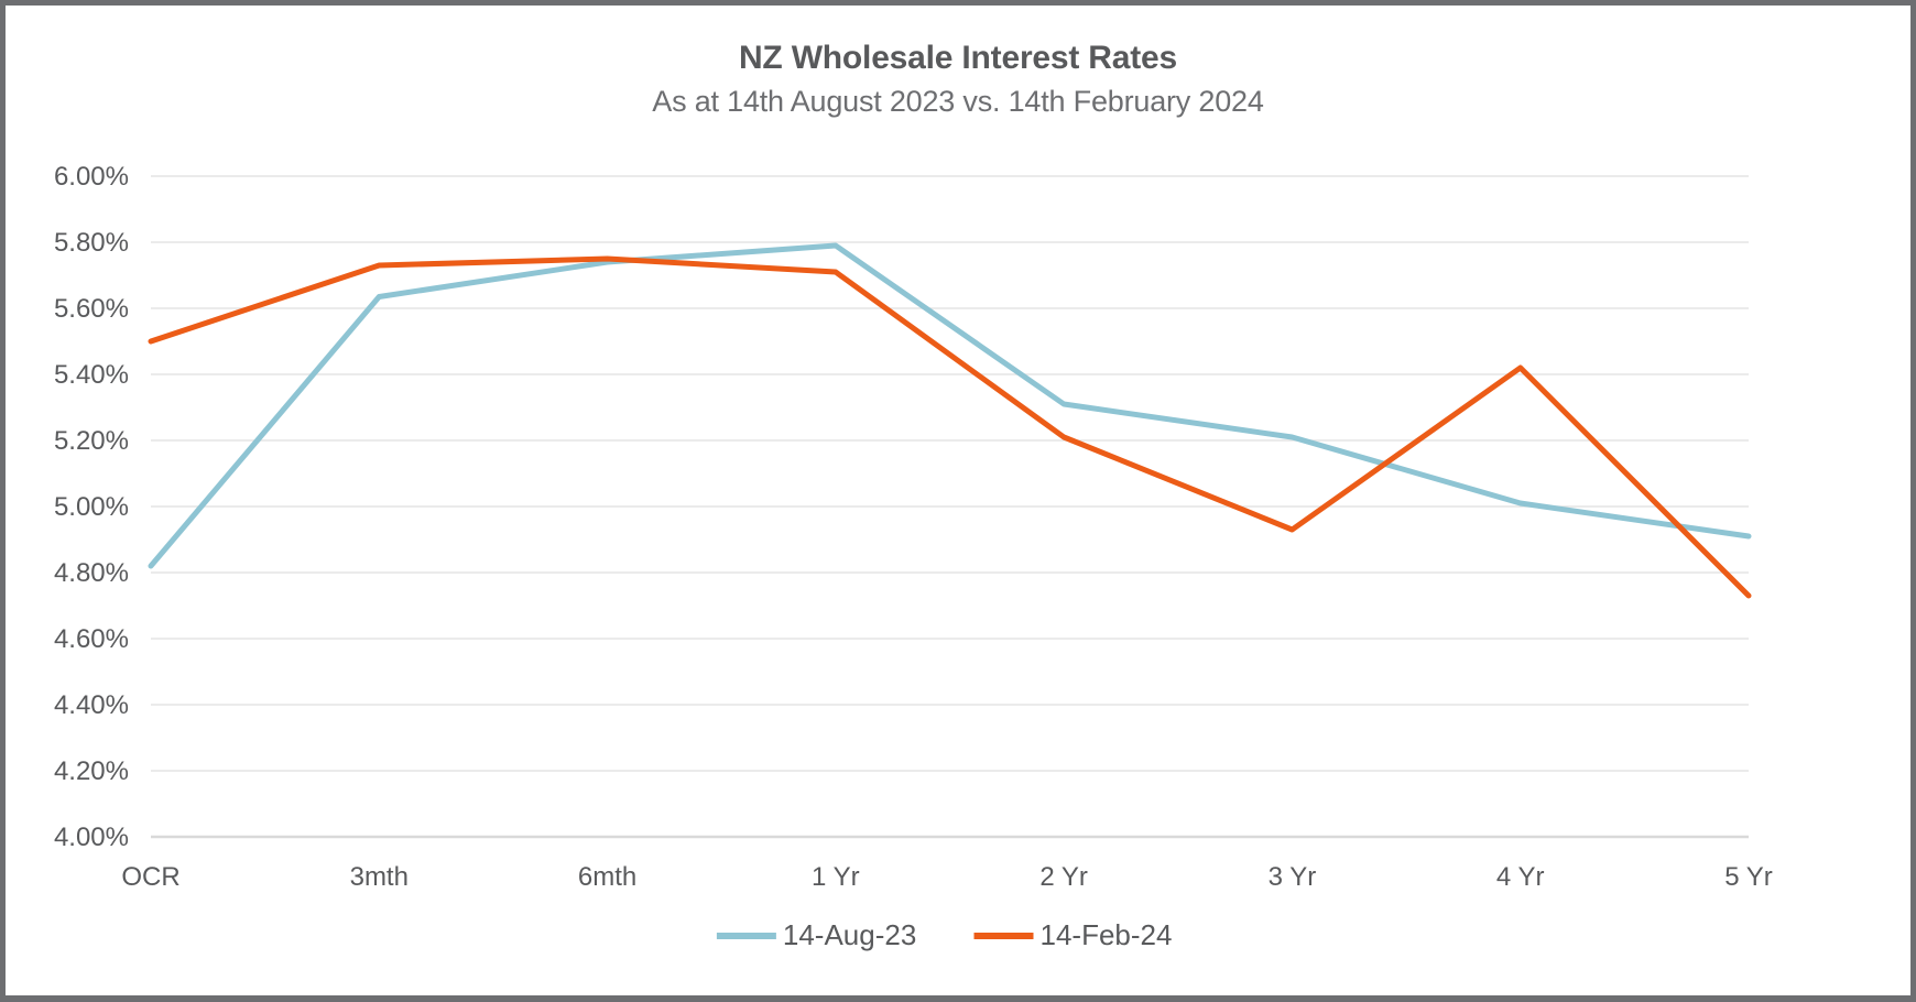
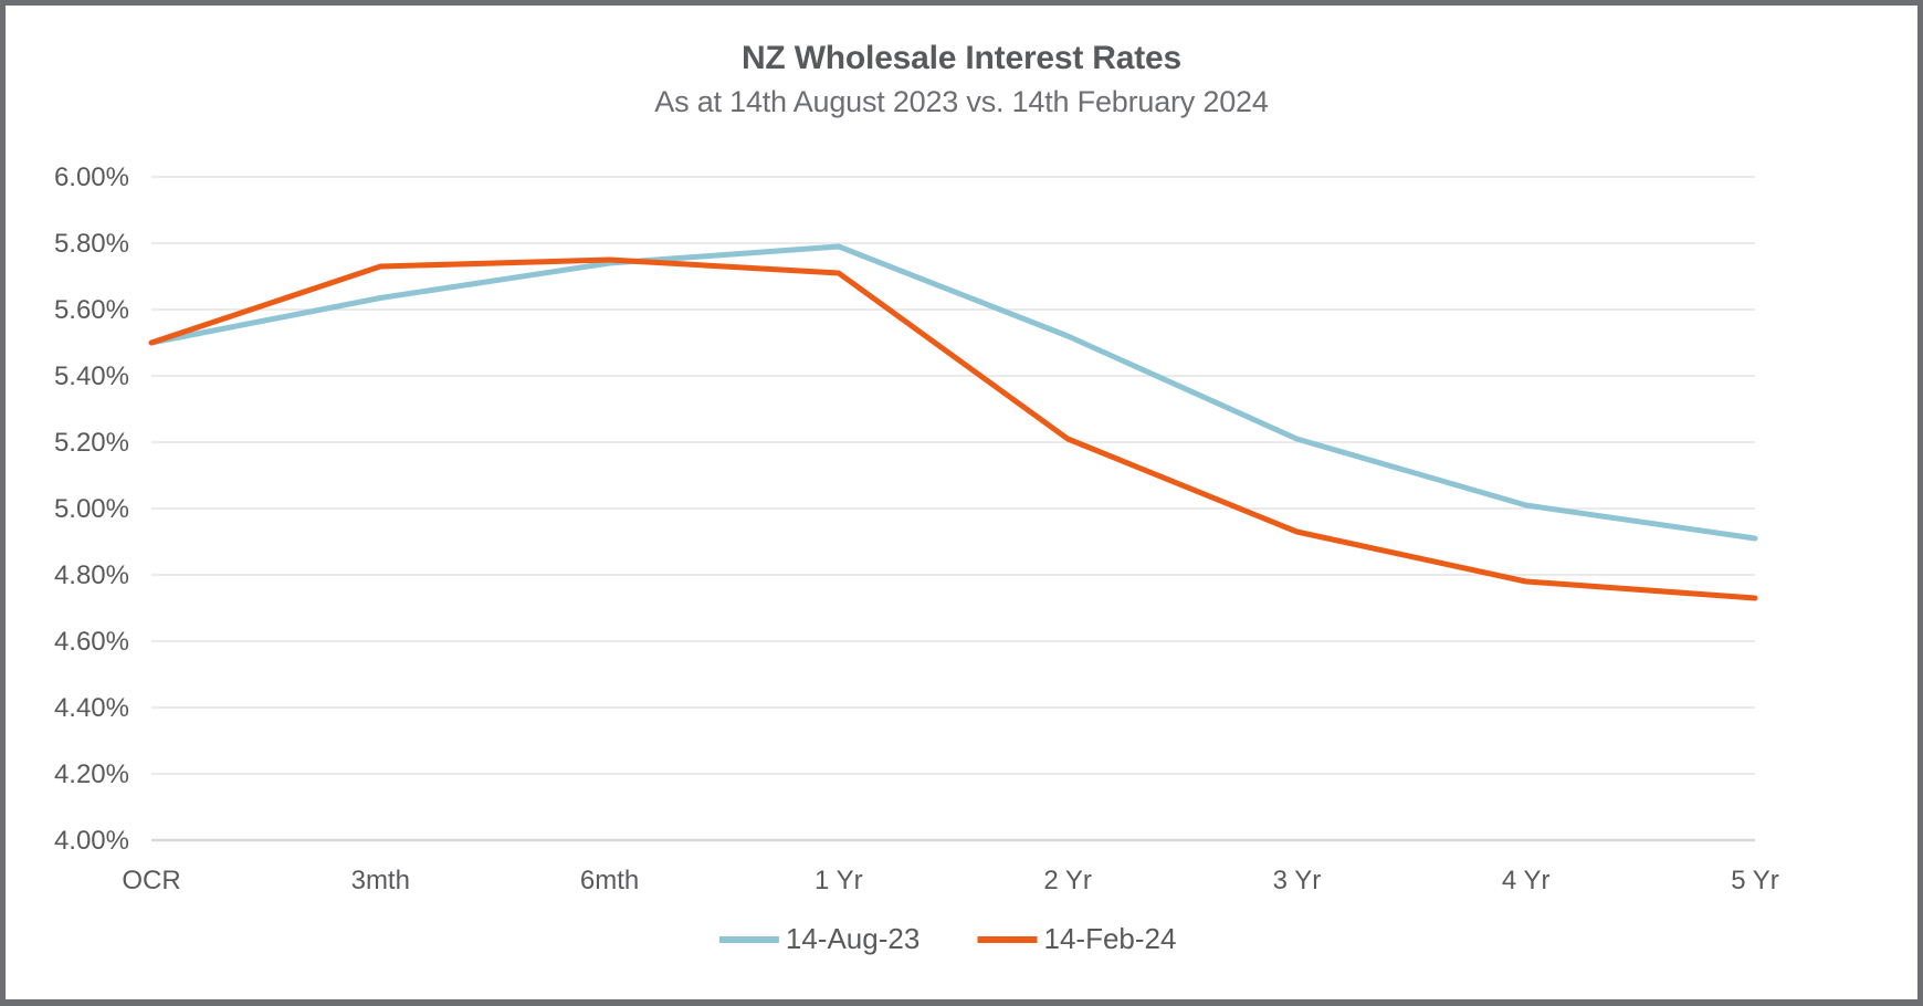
14-Aug-23/OCR: 4.82% -> 5.50%
14-Aug-23/2 Yr: 5.31% -> 5.52%
14-Feb-24/4 Yr: 5.42% -> 4.78%
